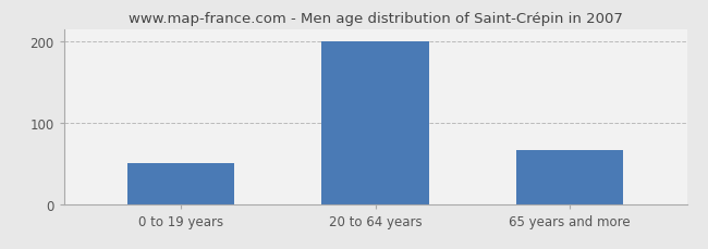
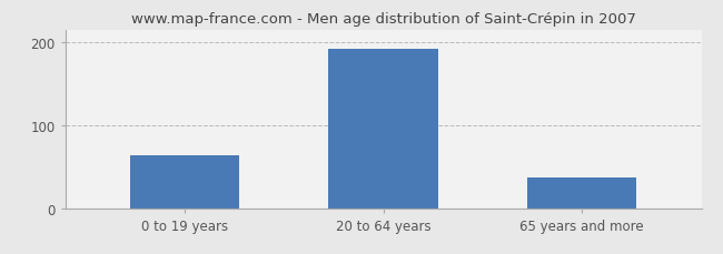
0 to 19 years: 50 -> 63
20 to 64 years: 200 -> 192
65 years and more: 66 -> 37
